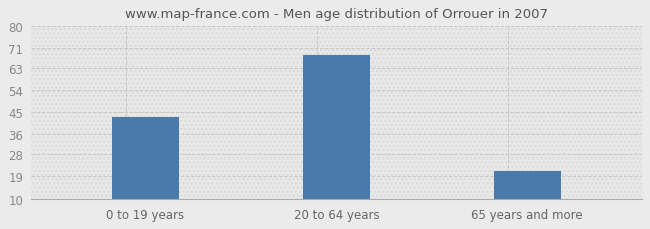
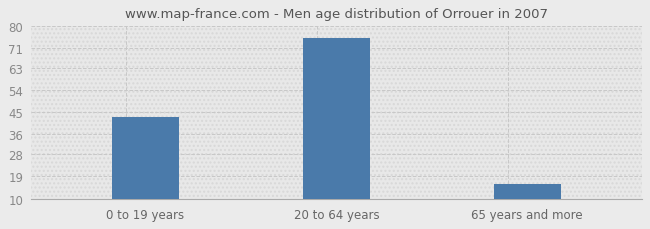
20 to 64 years: 68 -> 75
65 years and more: 21 -> 16
